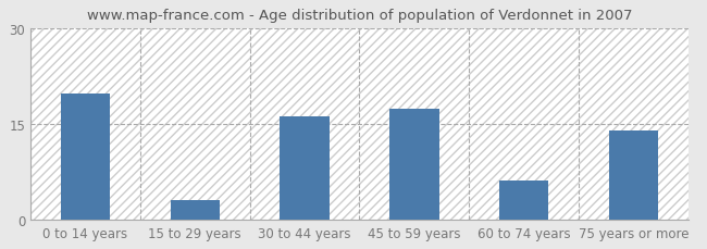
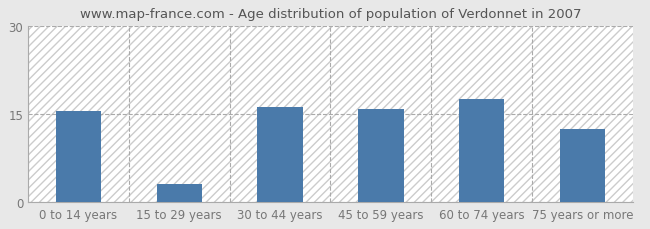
0 to 14 years: 19.8 -> 15.5
45 to 59 years: 17.4 -> 15.8
60 to 74 years: 6.2 -> 17.5
75 years or more: 14.0 -> 12.5
